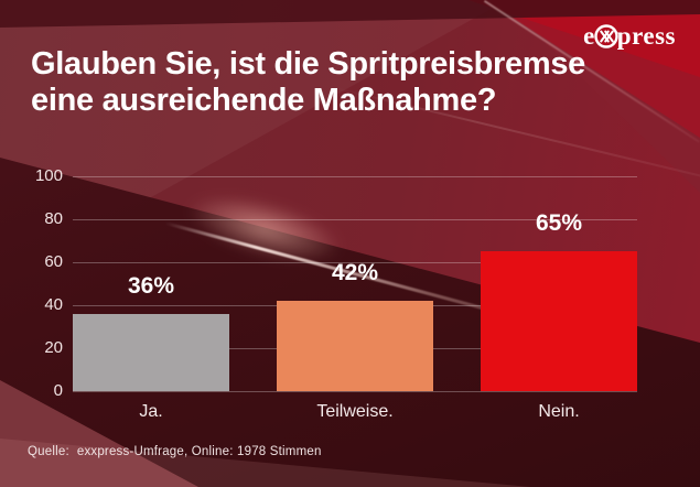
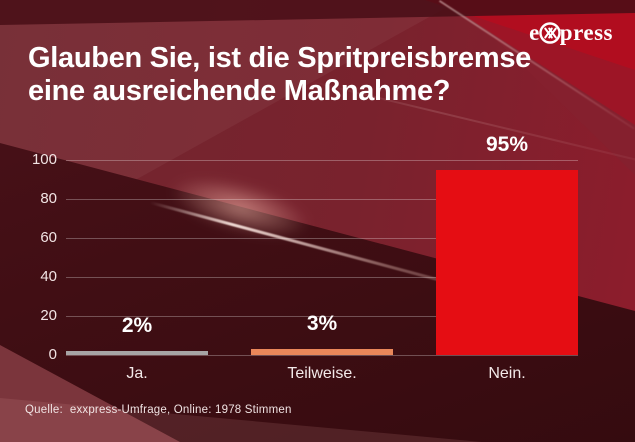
Ja.: 36% -> 2%
Teilweise.: 42% -> 3%
Nein.: 65% -> 95%
